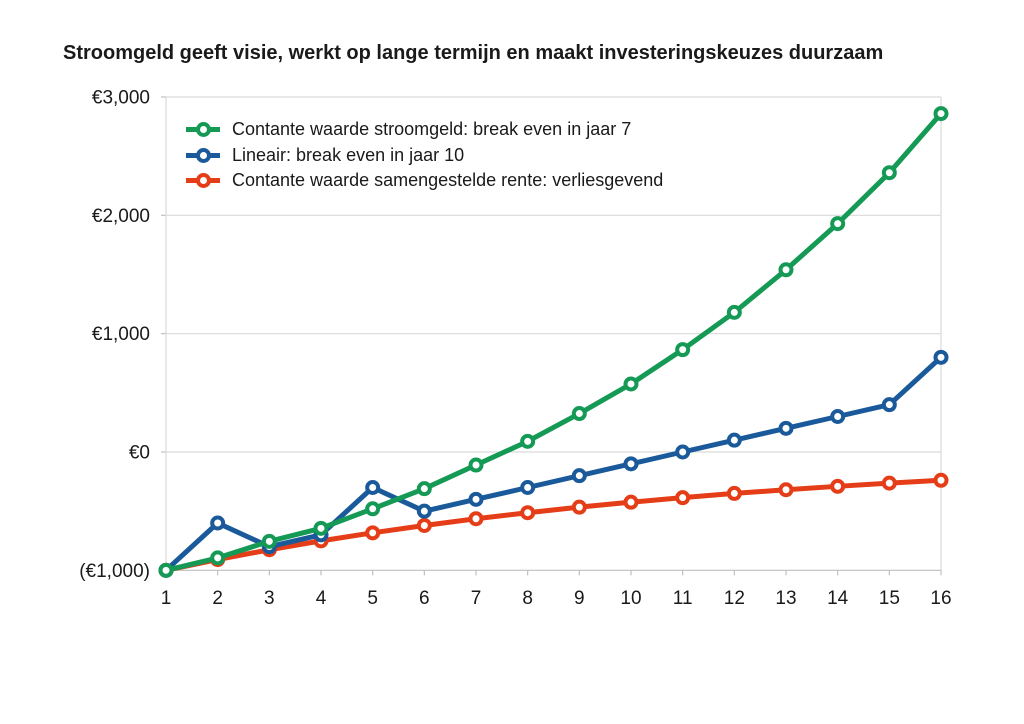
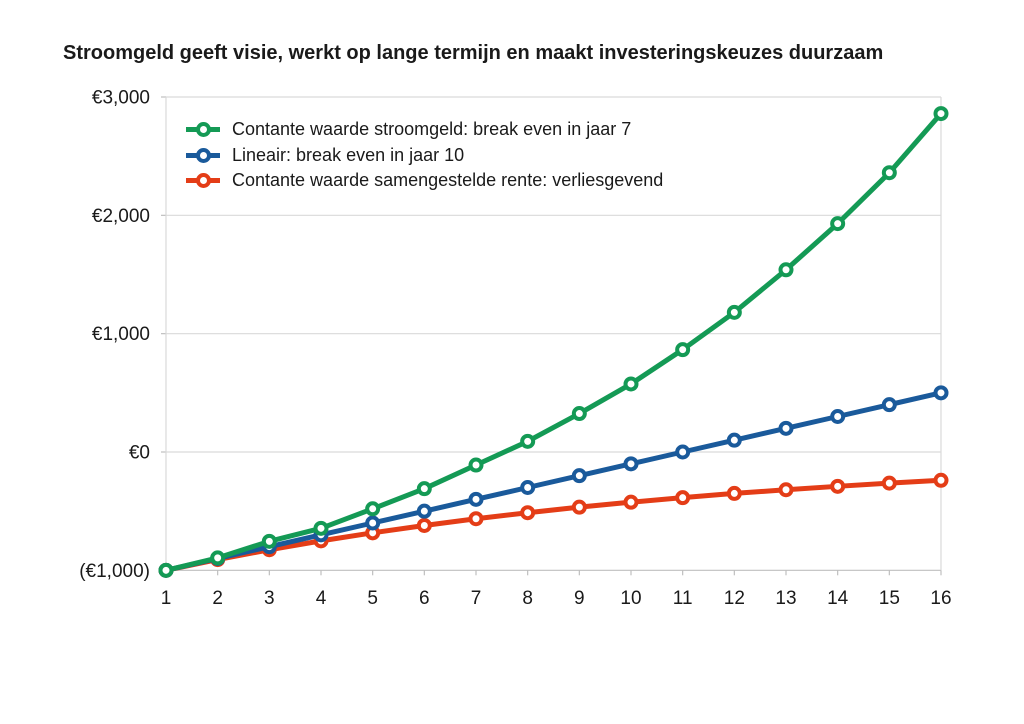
Lineair: break even in jaar 10/2: -€600 -> -€900
Lineair: break even in jaar 10/5: -€300 -> -€600
Lineair: break even in jaar 10/16: €800 -> €500
